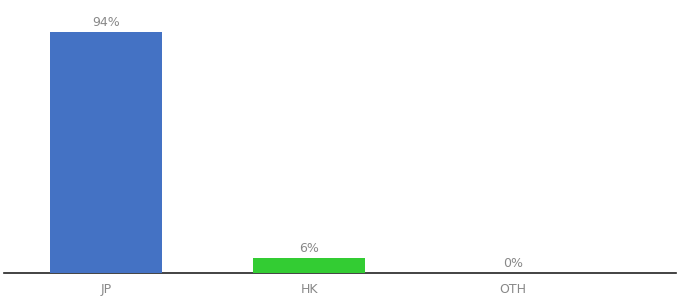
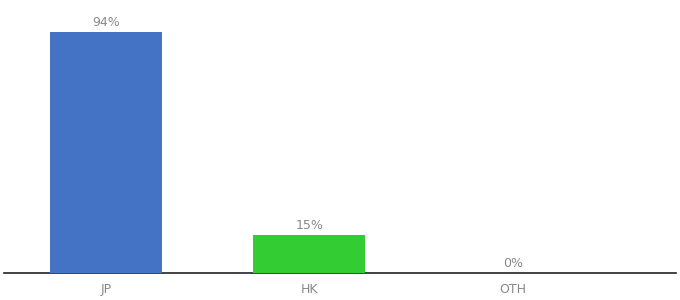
HK: 6% -> 15%
